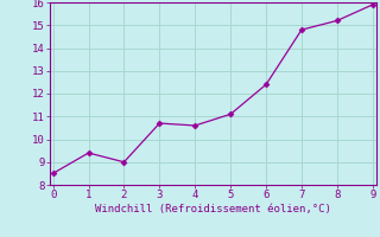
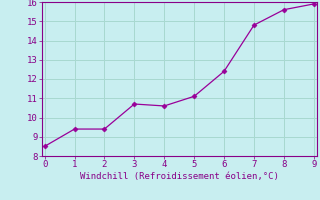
2: 9.0 -> 9.4
8: 15.2 -> 15.6
